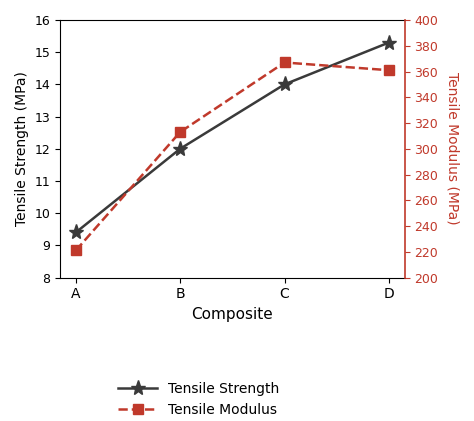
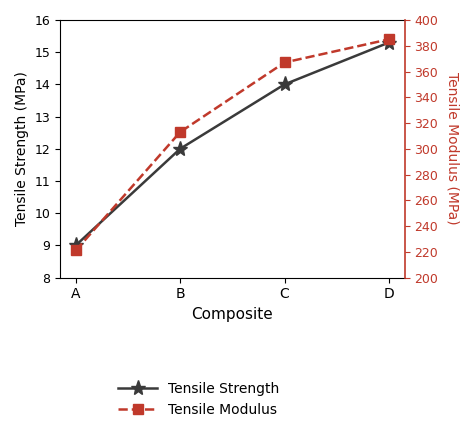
Tensile Strength/A: 9.4 -> 9.0
Tensile Modulus/D: 361 -> 385
